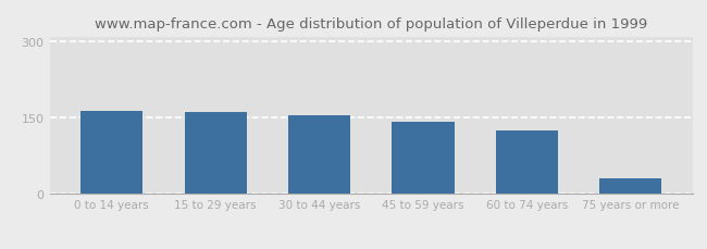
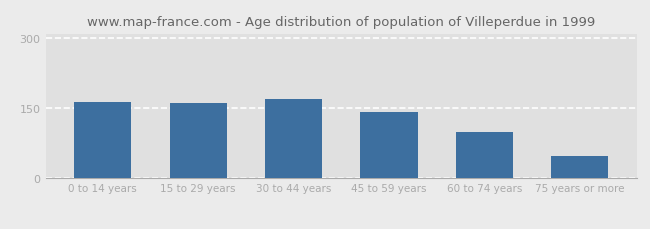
30 to 44 years: 155 -> 170
60 to 74 years: 125 -> 100
75 years or more: 30 -> 47
